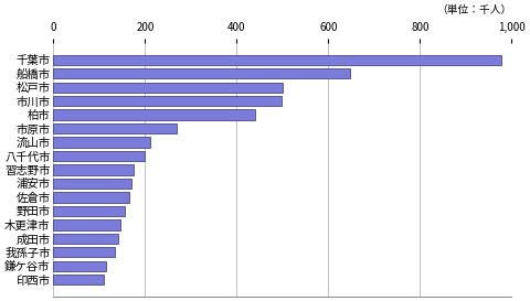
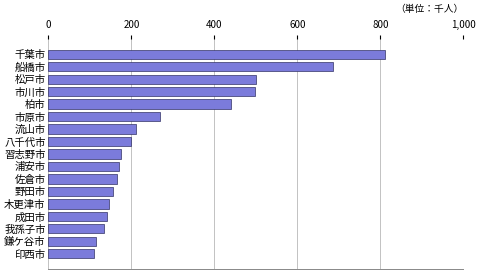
千葉市: 978 -> 810
船橋市: 647 -> 685
